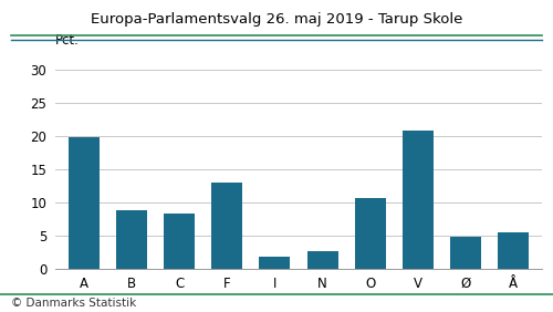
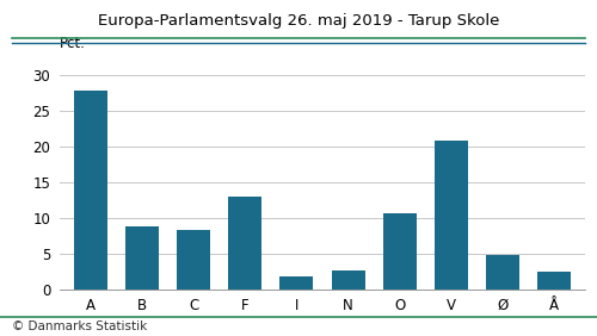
A: 19.8 -> 27.8
Å: 5.4 -> 2.4
